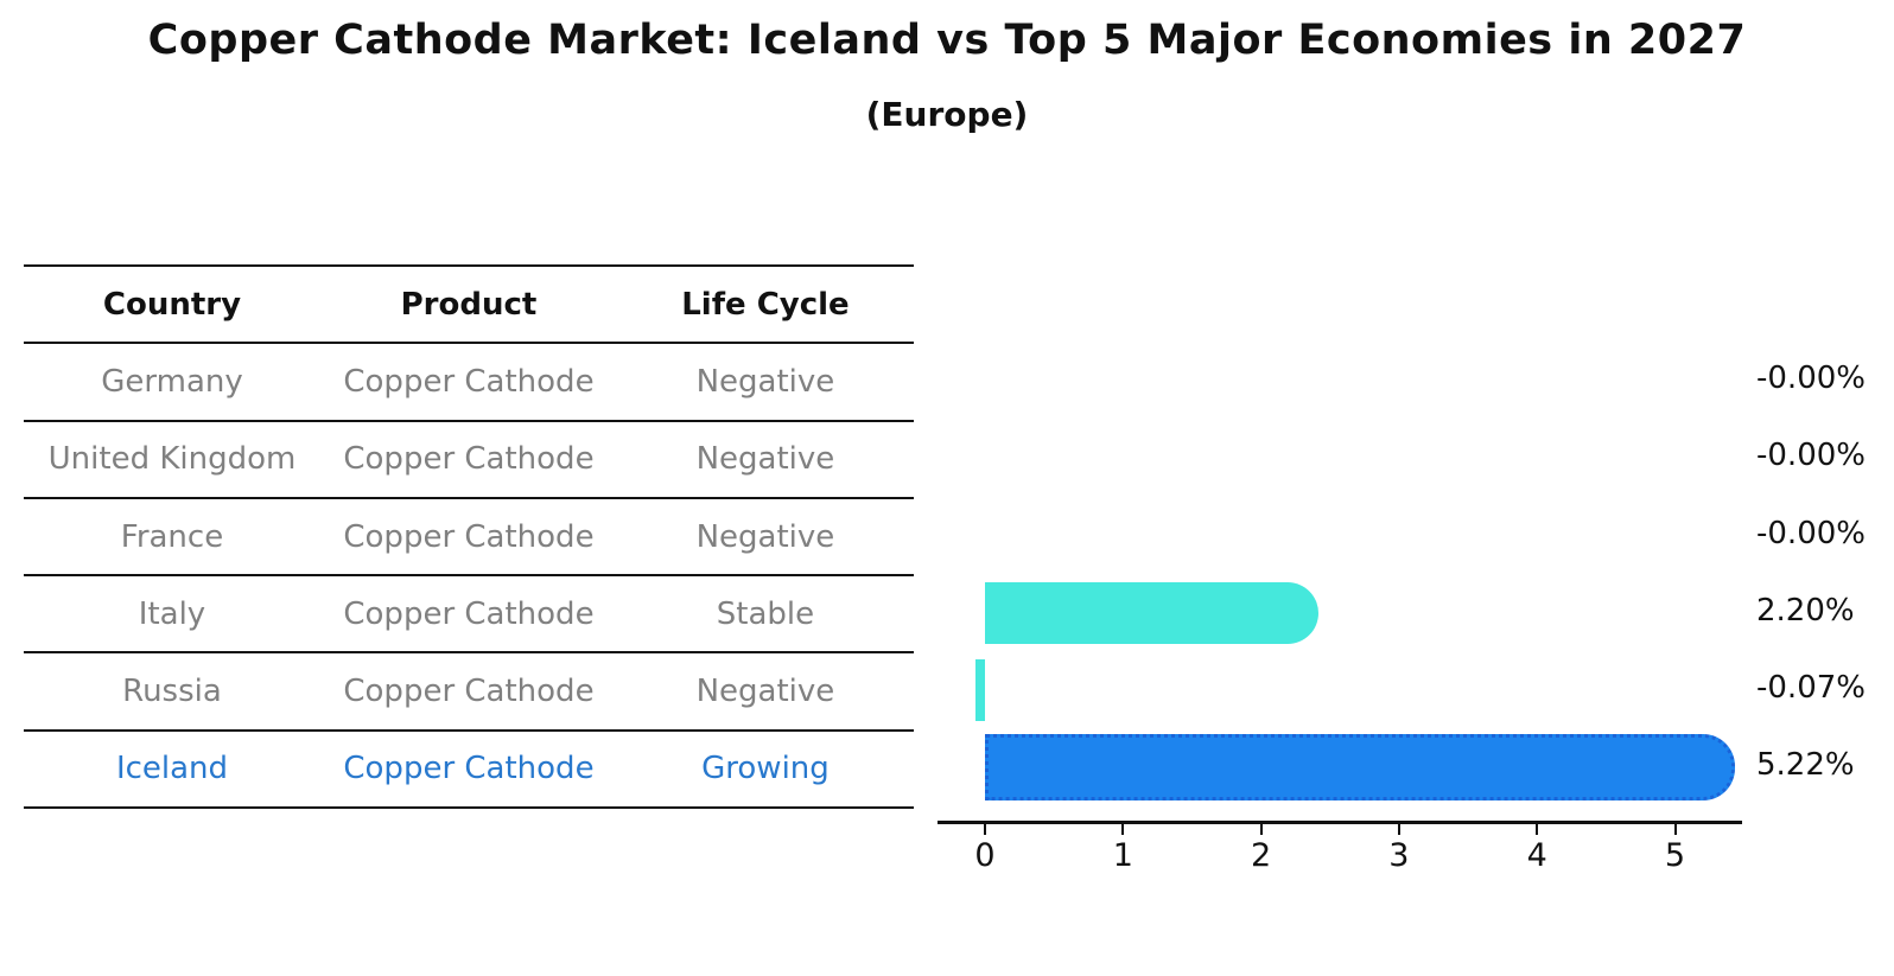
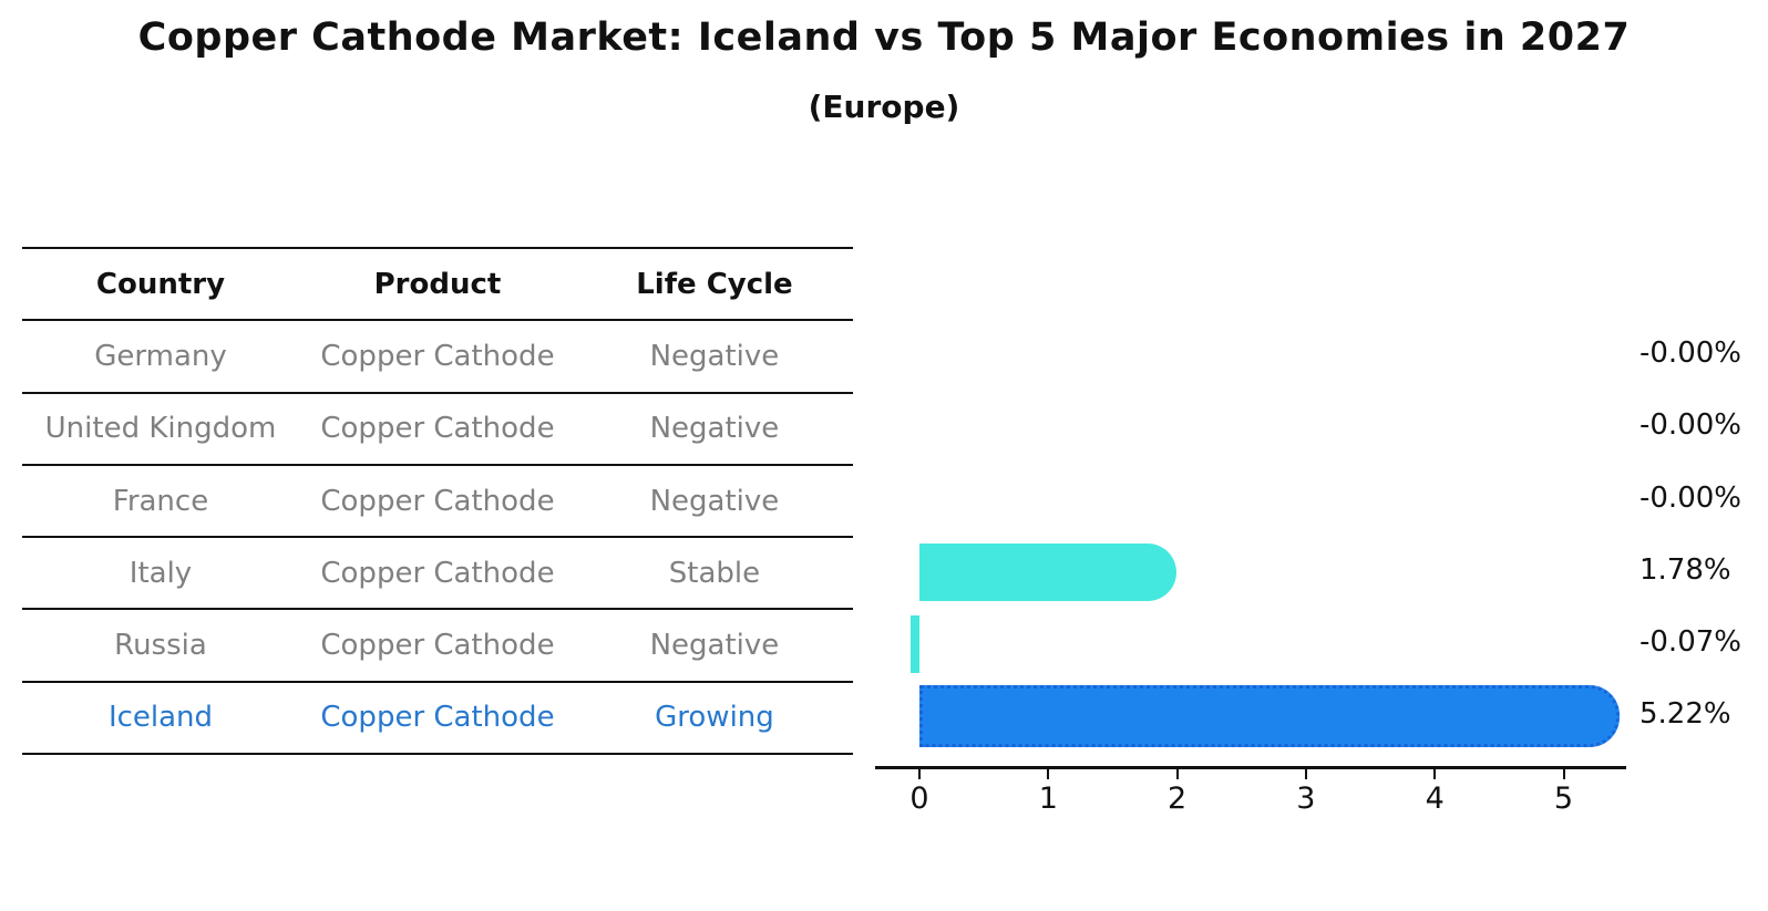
Italy: 2.20% -> 1.78%
